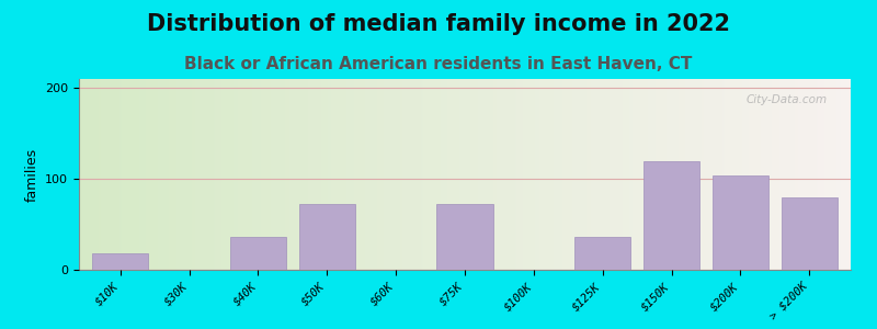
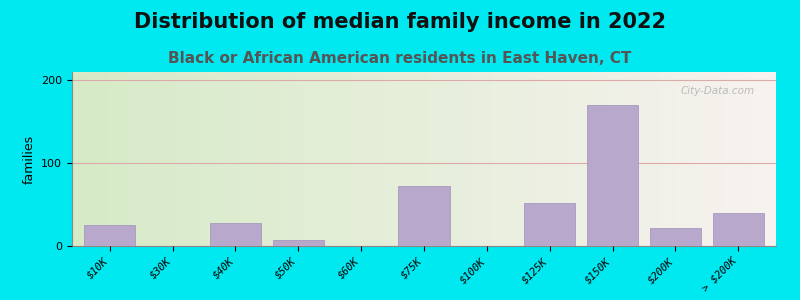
$10K: 18 -> 25
$40K: 36 -> 28
$50K: 72 -> 7
$125K: 36 -> 52
$150K: 120 -> 170
$200K: 104 -> 22
> $200K: 80 -> 40
